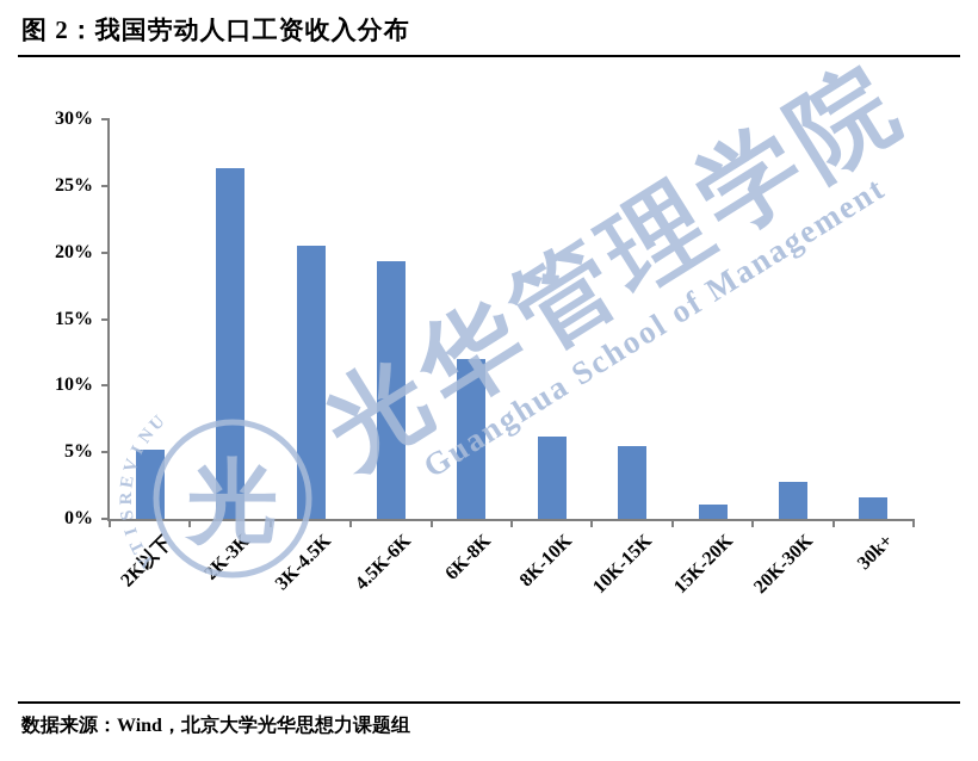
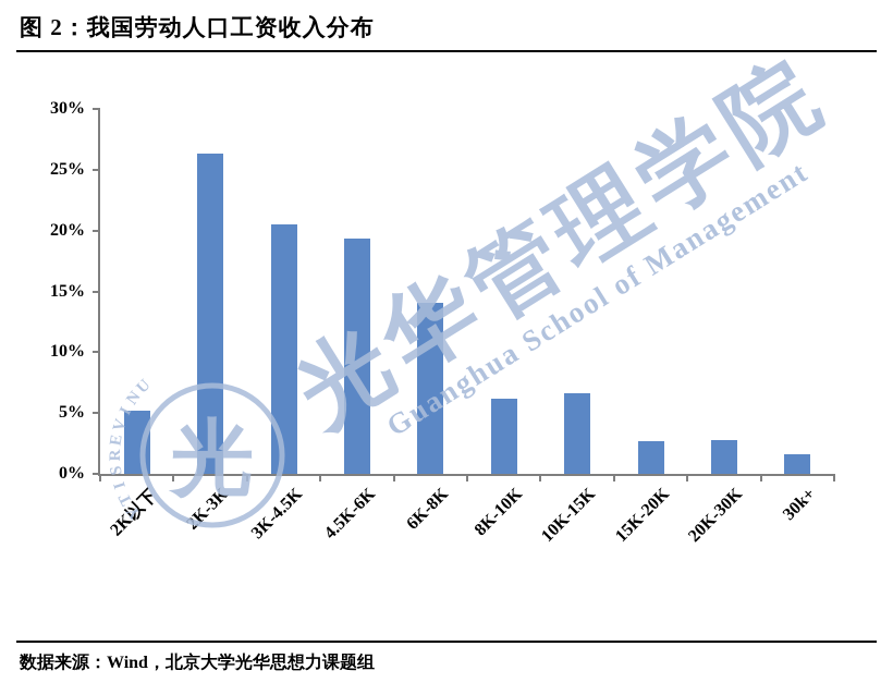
6K-8K: 12.0% -> 14.1%
10K-15K: 5.5% -> 6.6%
15K-20K: 1.1% -> 2.7%
